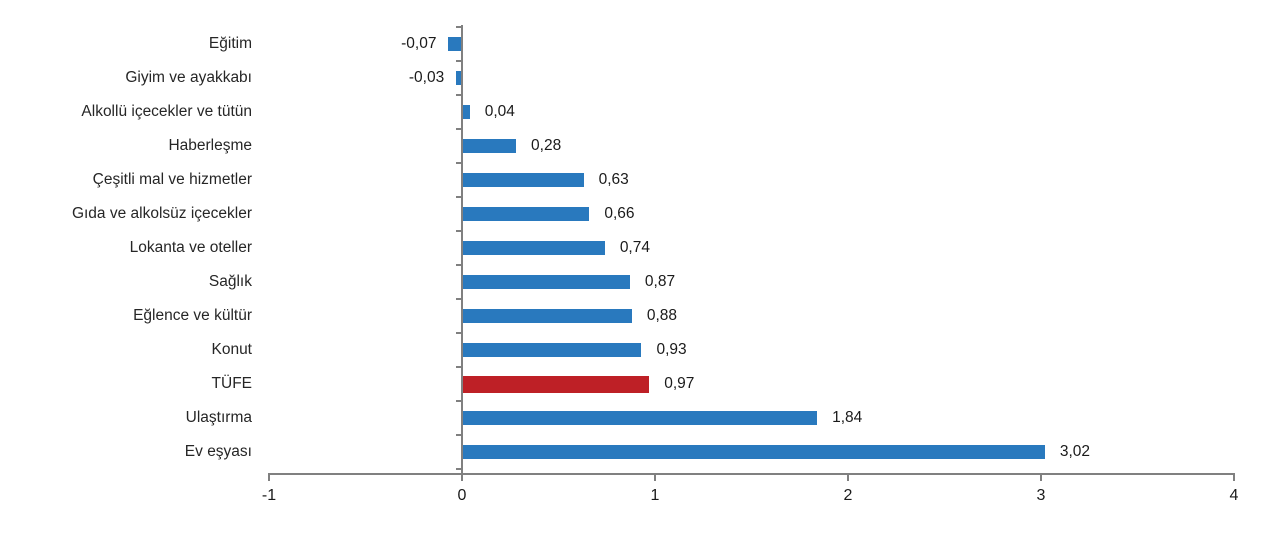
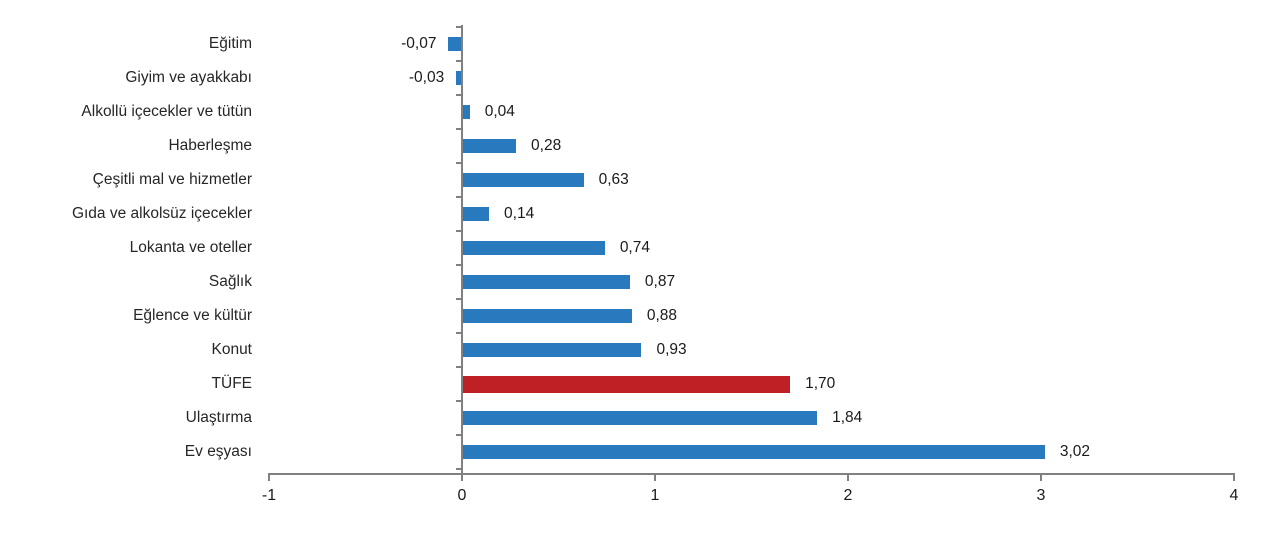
Gıda ve alkolsüz içecekler: 0,66 -> 0,14
TÜFE: 0,97 -> 1,70
